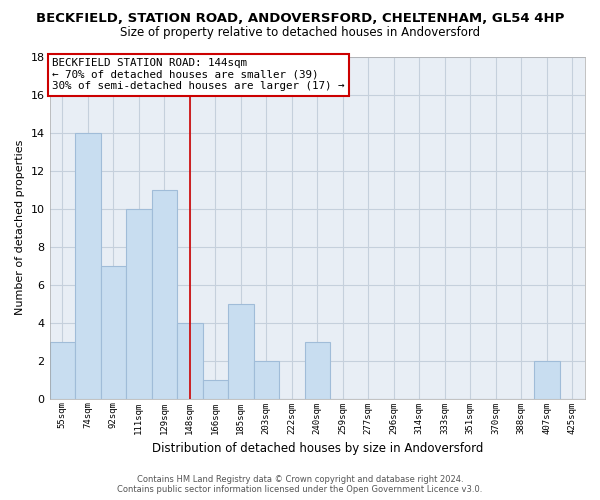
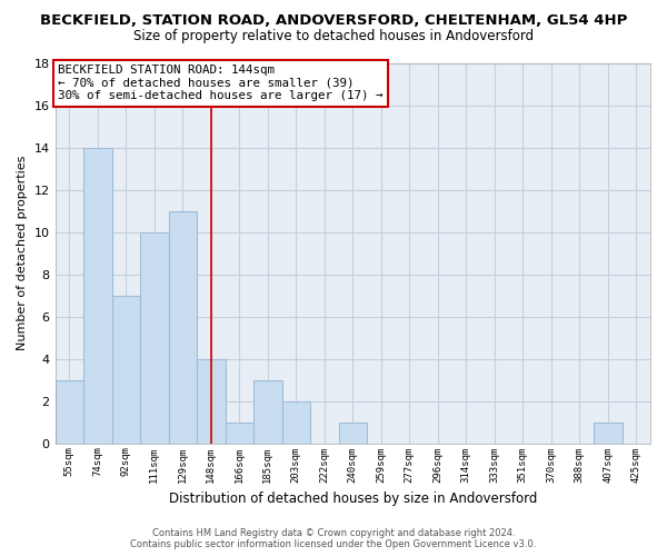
185sqm: 5 -> 3
240sqm: 3 -> 1
407sqm: 2 -> 1
